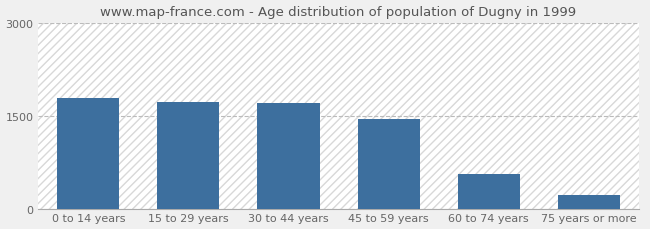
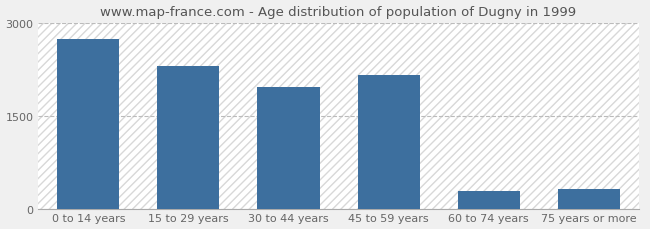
0 to 14 years: 1780 -> 2740
15 to 29 years: 1720 -> 2300
30 to 44 years: 1710 -> 1960
45 to 59 years: 1440 -> 2160
60 to 74 years: 560 -> 280
75 years or more: 220 -> 320
